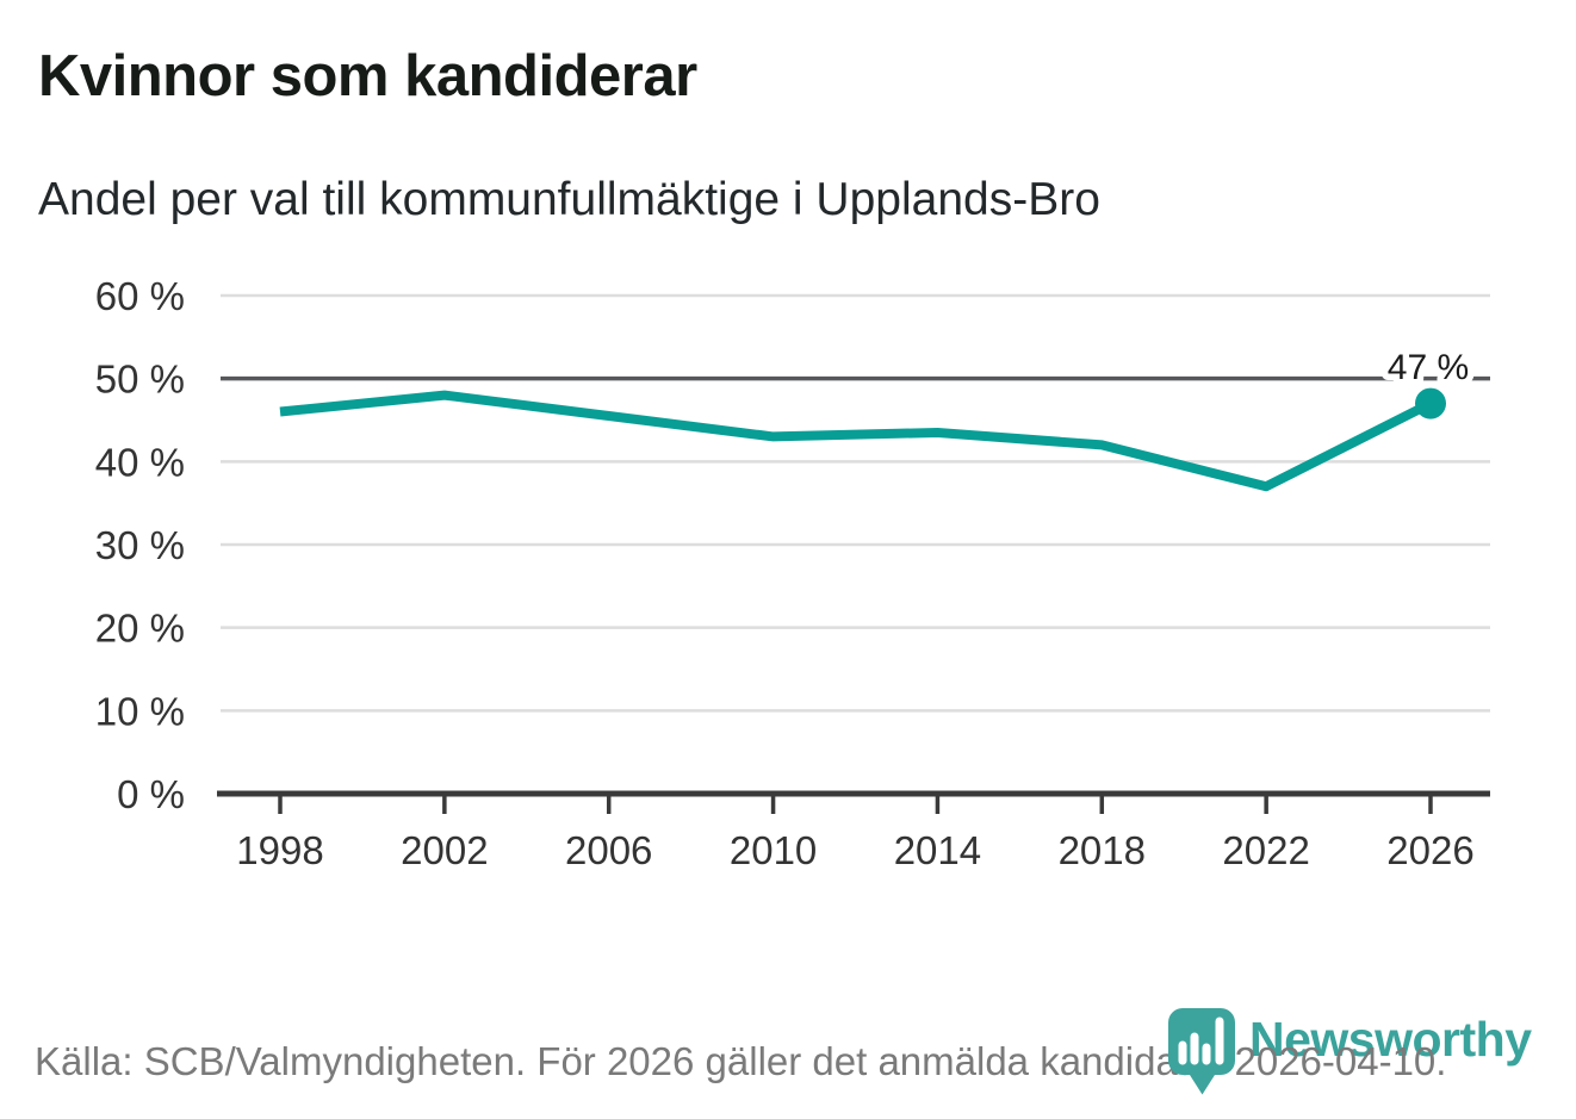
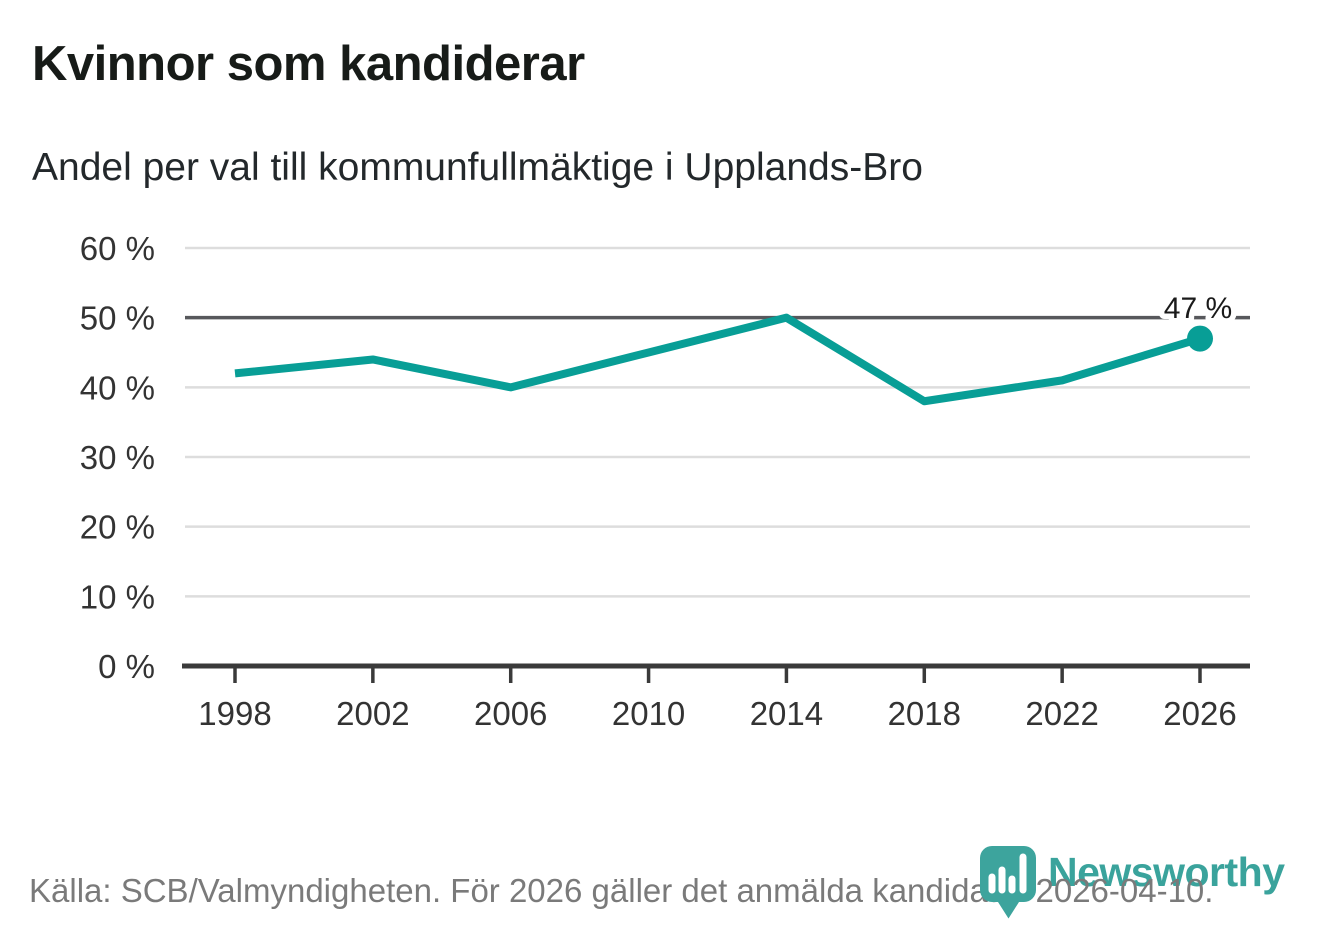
1998: 46% -> 42%
2002: 48% -> 44%
2006: 46% -> 40%
2010: 43% -> 45%
2014: 44% -> 50%
2018: 42% -> 38%
2022: 37% -> 41%
